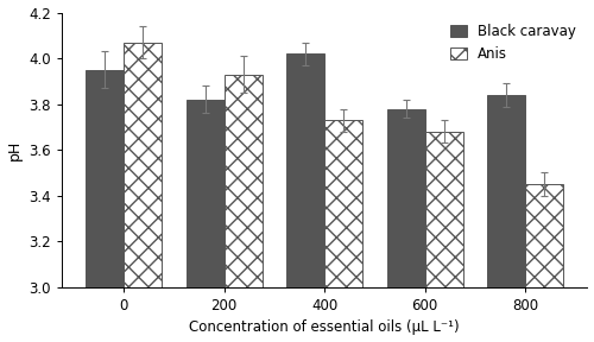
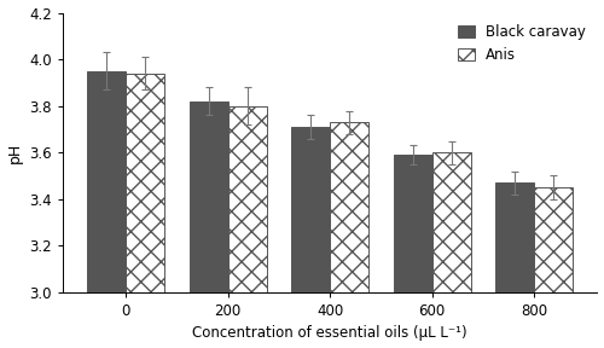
Anis/0: 4.07 -> 3.94
Anis/200: 3.93 -> 3.80
Black caravay/400: 4.02 -> 3.71
Black caravay/600: 3.78 -> 3.59
Anis/600: 3.68 -> 3.60
Black caravay/800: 3.84 -> 3.47
